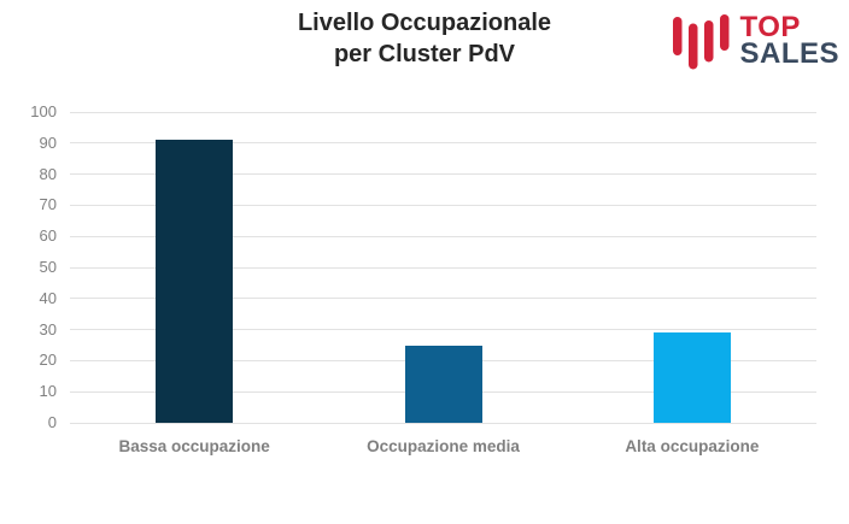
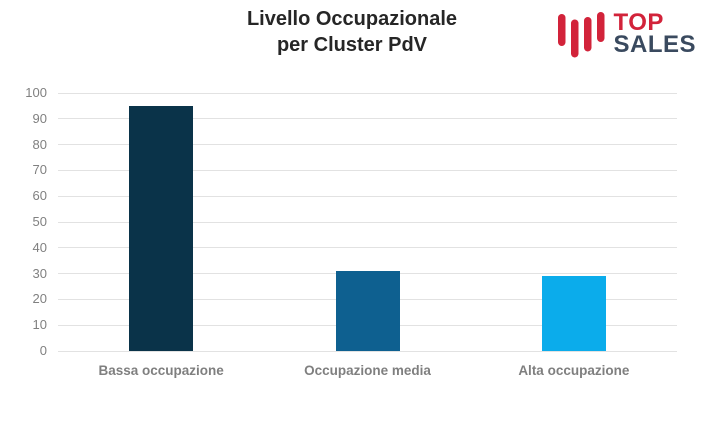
Bassa occupazione: 91 -> 95
Occupazione media: 25 -> 31
